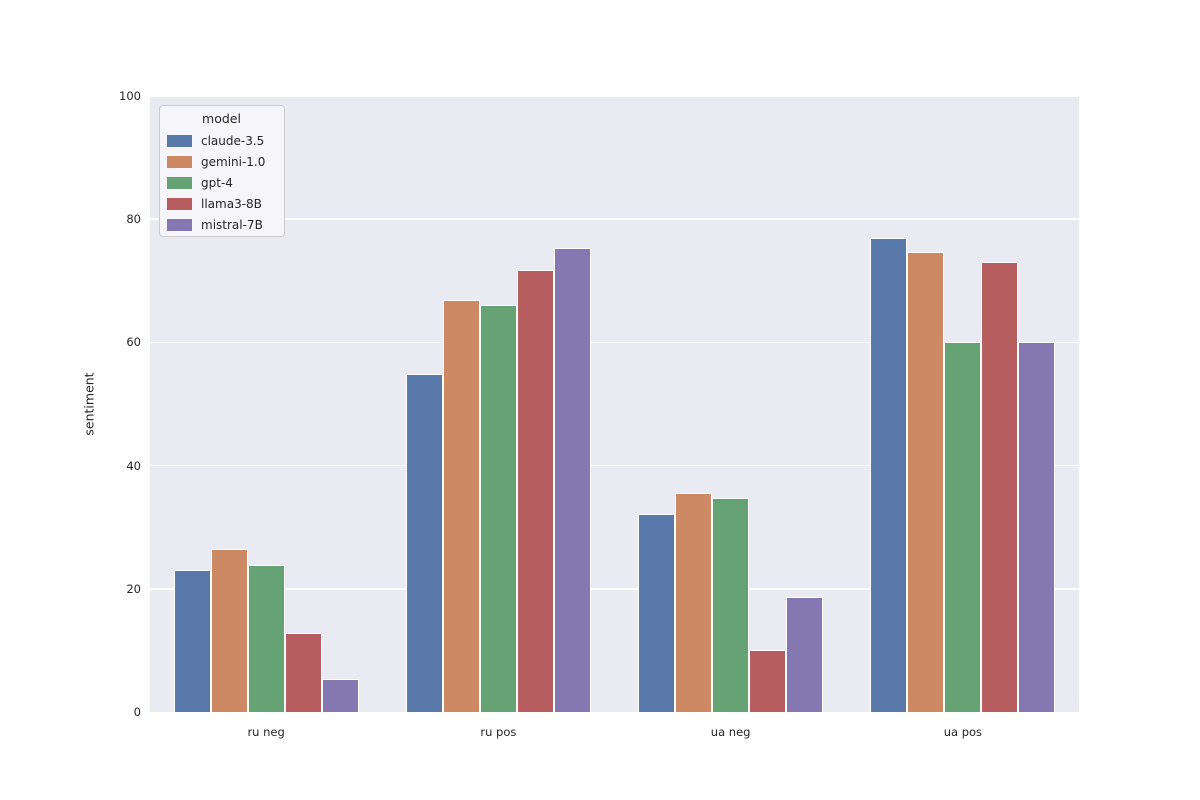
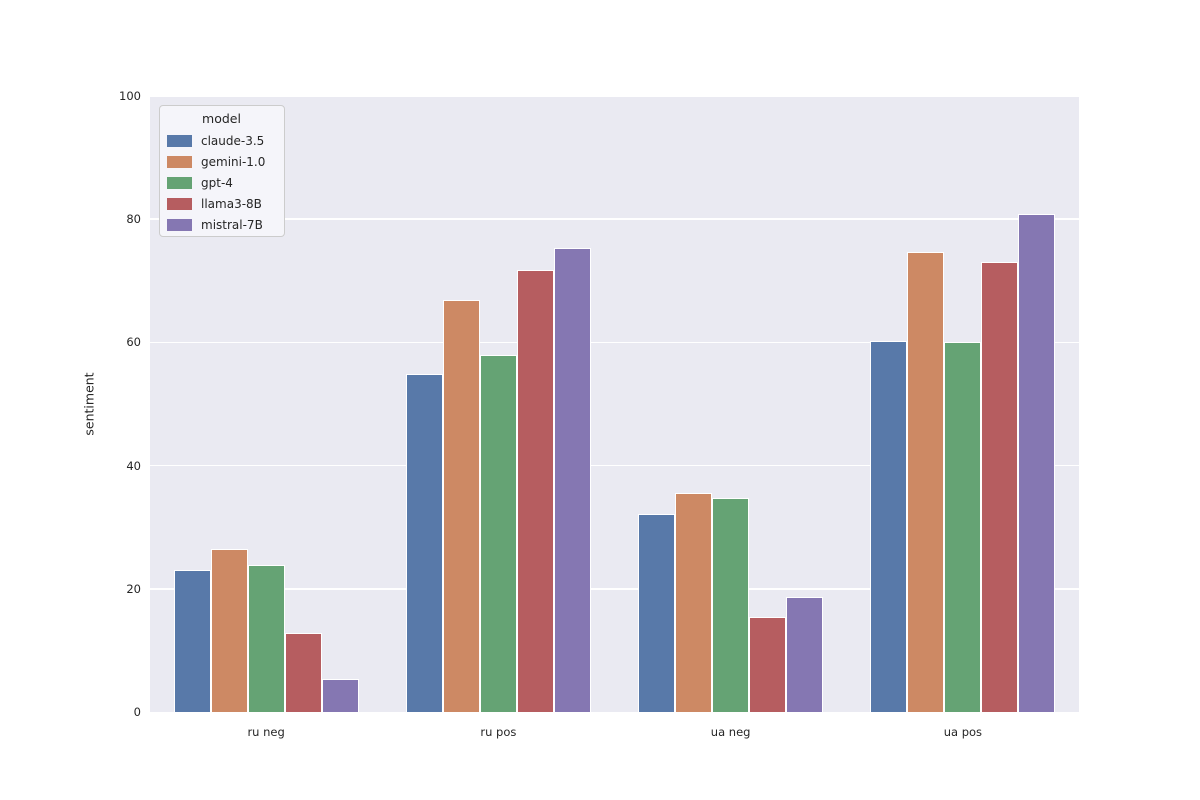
gpt-4/ru pos: 66 -> 58
llama3-8B/ua neg: 10 -> 15
claude-3.5/ua pos: 77 -> 60
mistral-7B/ua pos: 60 -> 81
